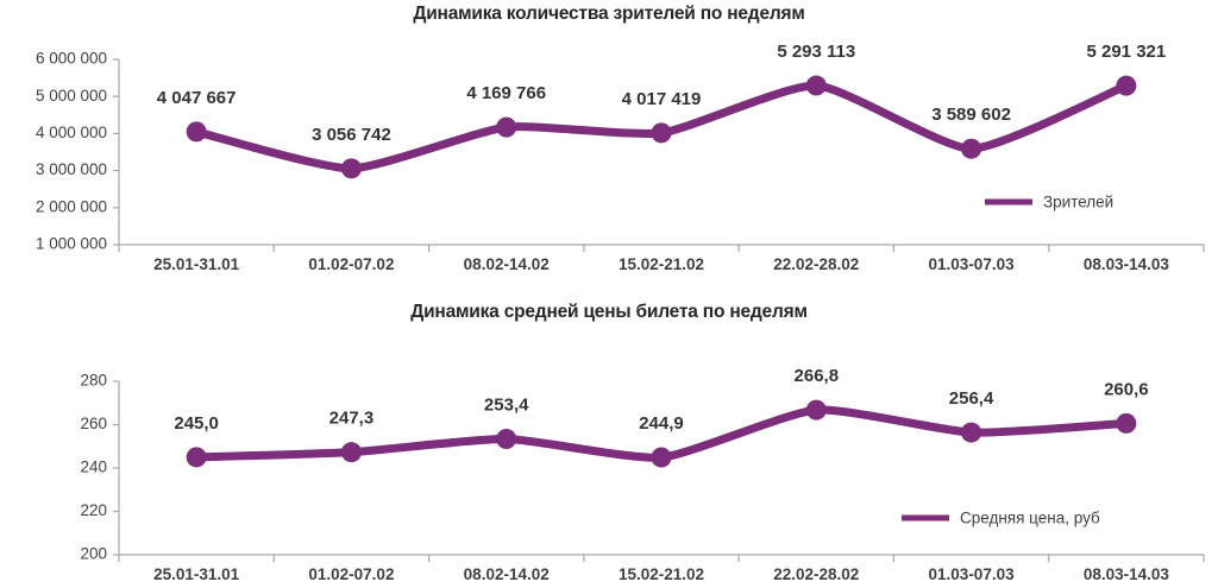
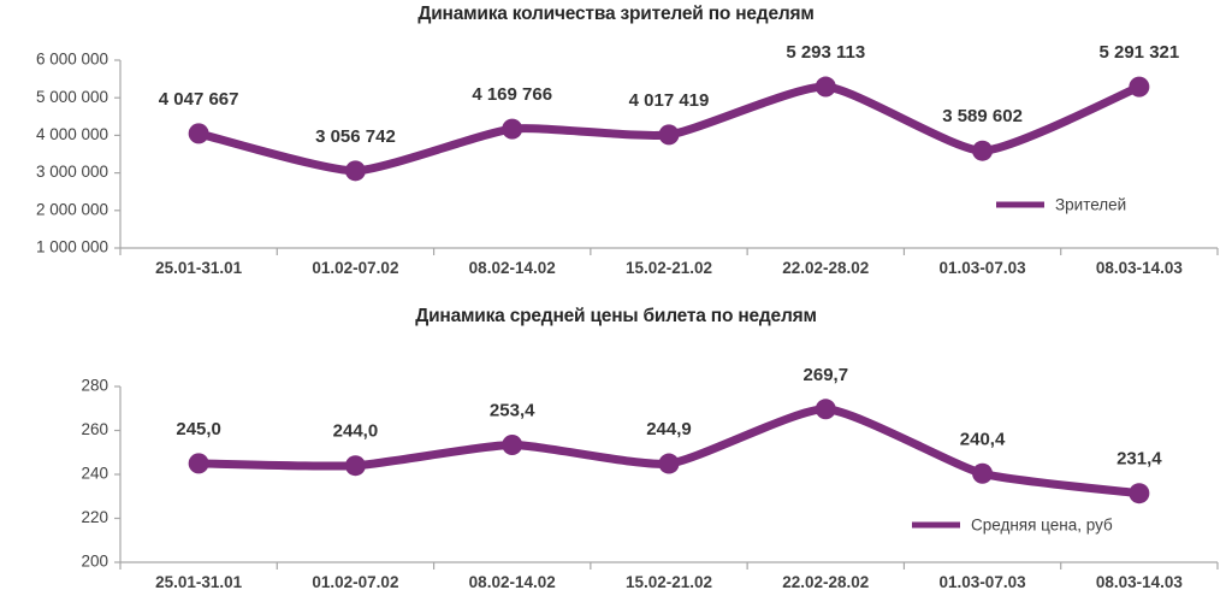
Динамика средней цены билета по неделям/01.02-07.02: 247,3 -> 244,0
Динамика средней цены билета по неделям/22.02-28.02: 266,8 -> 269,7
Динамика средней цены билета по неделям/01.03-07.03: 256,4 -> 240,4
Динамика средней цены билета по неделям/08.03-14.03: 260,6 -> 231,4
